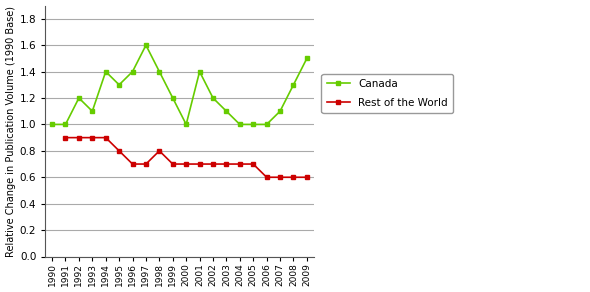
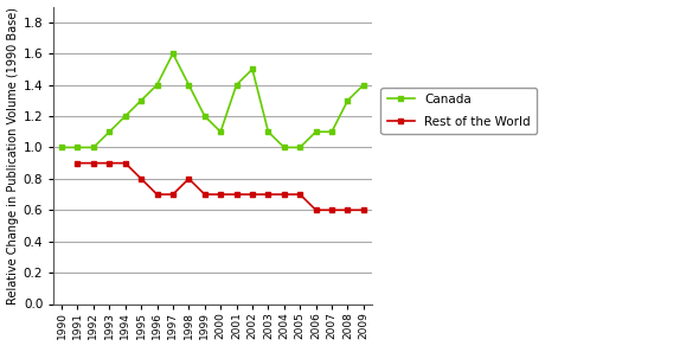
Canada/1992: 1.2 -> 1.0
Canada/1994: 1.4 -> 1.2
Canada/2000: 1.0 -> 1.1
Canada/2002: 1.2 -> 1.5
Canada/2006: 1.0 -> 1.1
Canada/2009: 1.5 -> 1.4
